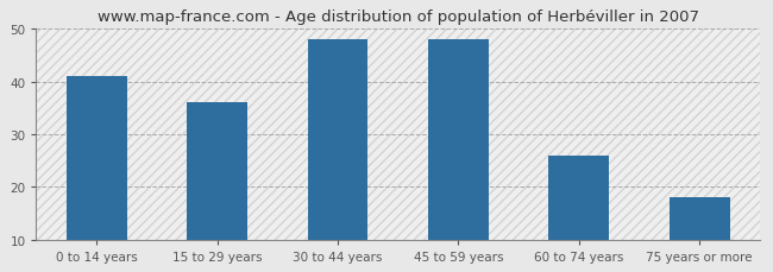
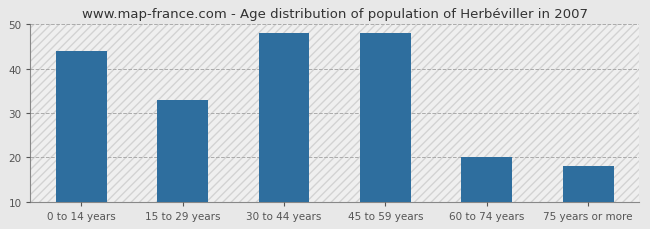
0 to 14 years: 41 -> 44
15 to 29 years: 36 -> 33
60 to 74 years: 26 -> 20
